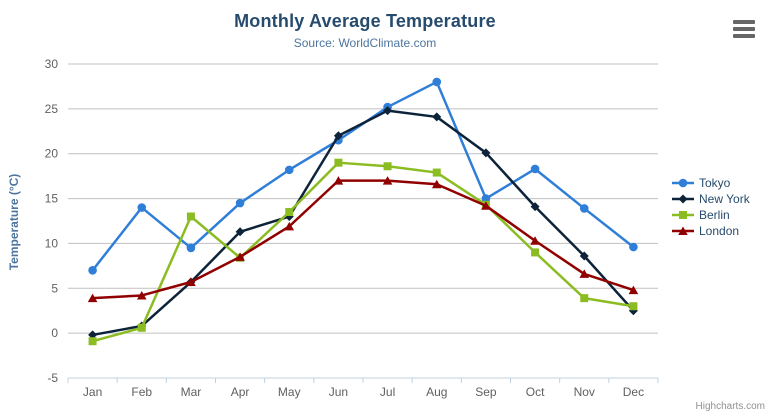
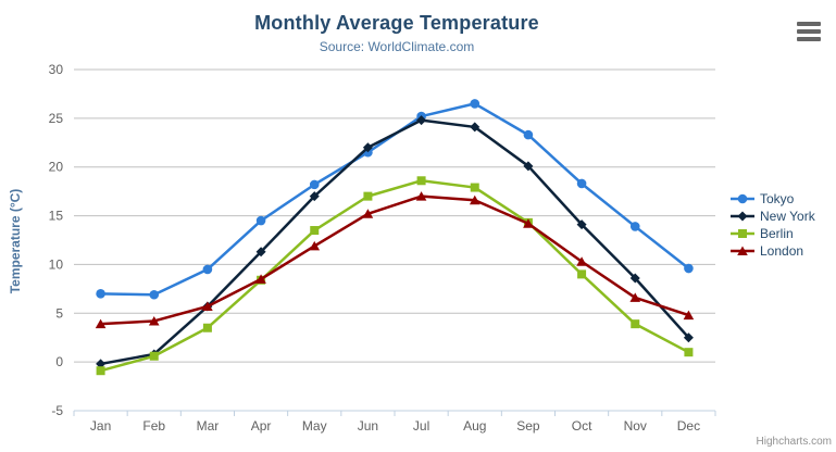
Tokyo/Feb: 14 -> 7
Berlin/Mar: 13 -> 4
New York/May: 13 -> 17
Berlin/Jun: 19 -> 17
London/Jun: 17 -> 15
Tokyo/Aug: 28 -> 26
Tokyo/Sep: 15 -> 23
Berlin/Dec: 3 -> 1
